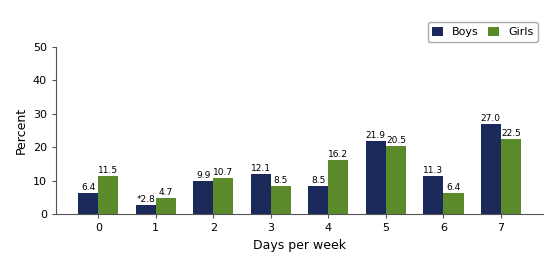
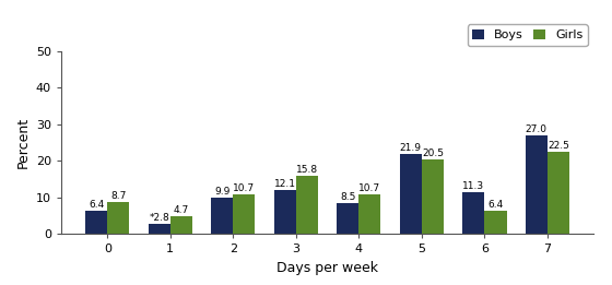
Girls/0: 11.5 -> 8.7
Girls/3: 8.5 -> 15.8
Girls/4: 16.2 -> 10.7
